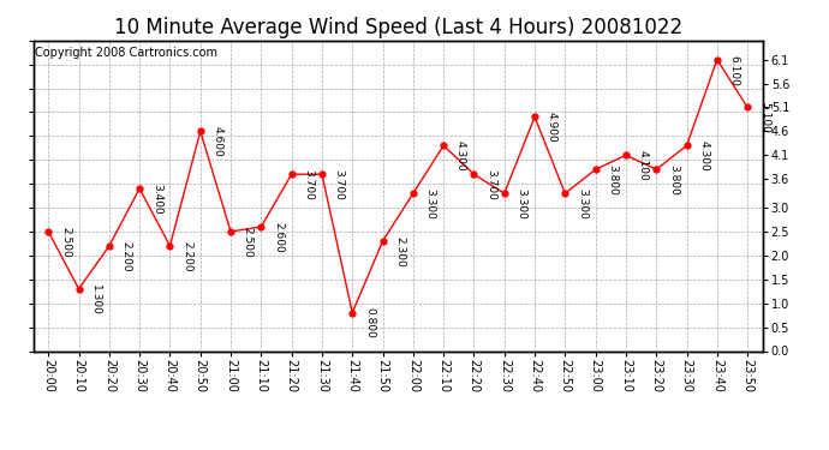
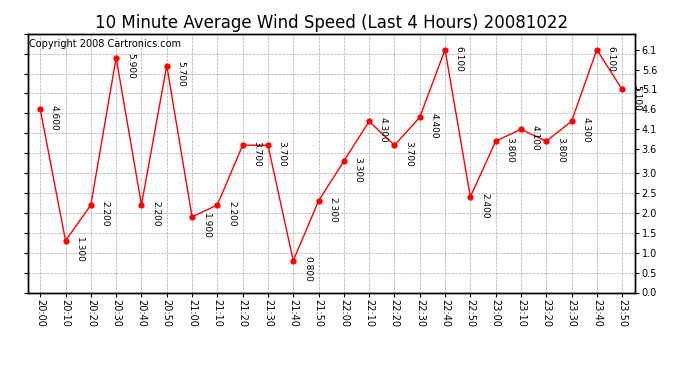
20:00: 2.500 -> 4.600
20:30: 3.400 -> 5.900
20:50: 4.600 -> 5.700
21:00: 2.500 -> 1.900
21:10: 2.600 -> 2.200
22:30: 3.300 -> 4.400
22:40: 4.900 -> 6.100
22:50: 3.300 -> 2.400
